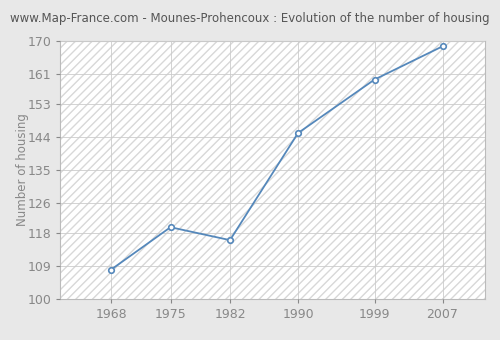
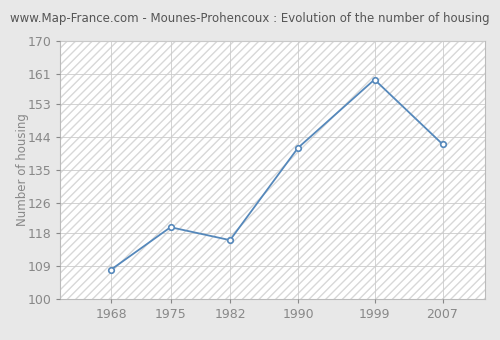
1990: 145.0 -> 141.0
2007: 168.5 -> 142.0
